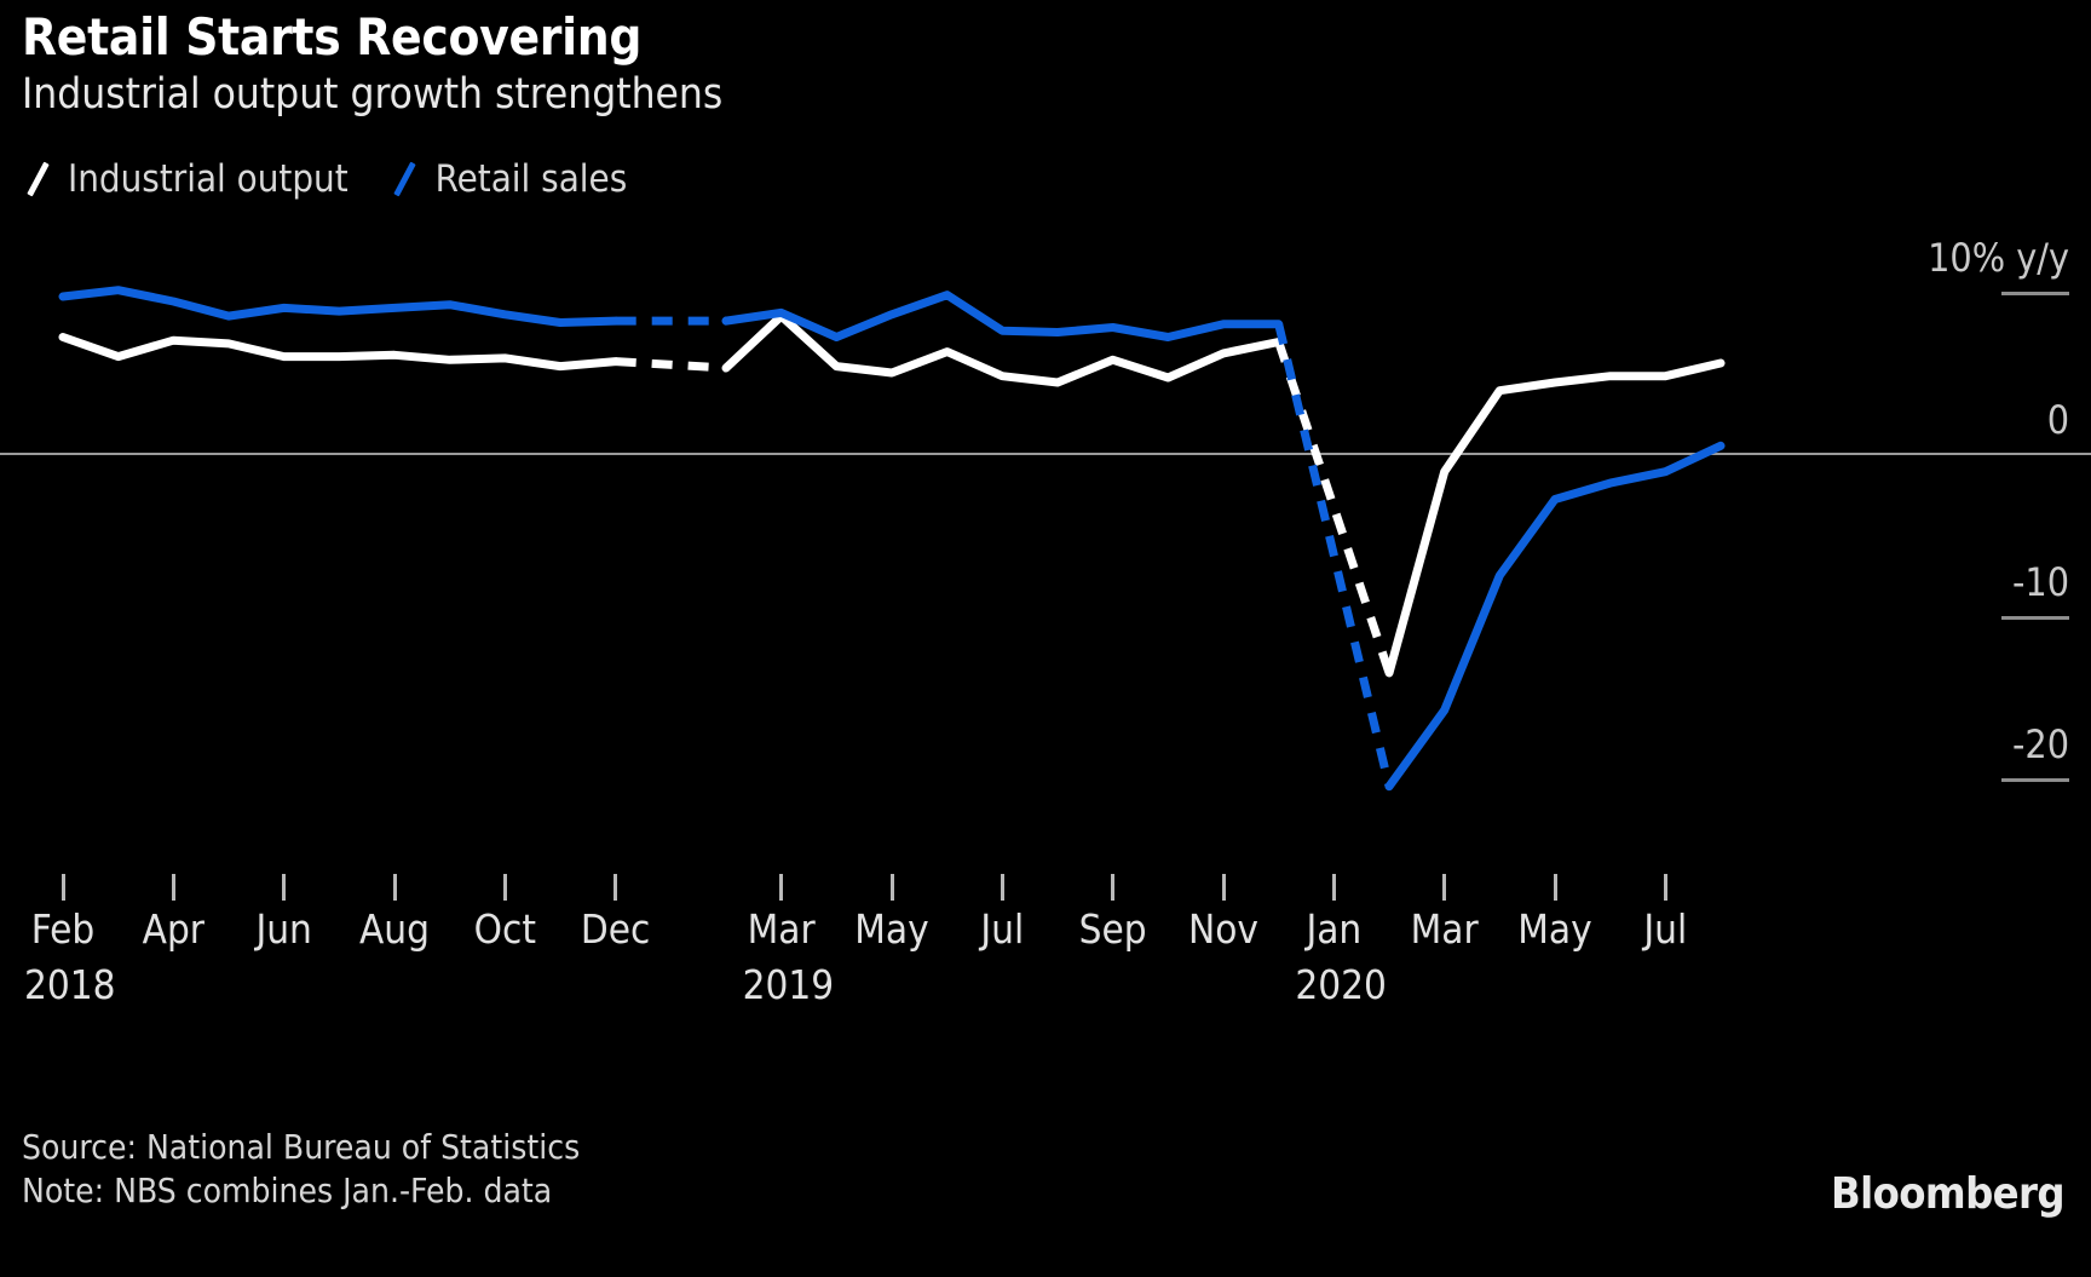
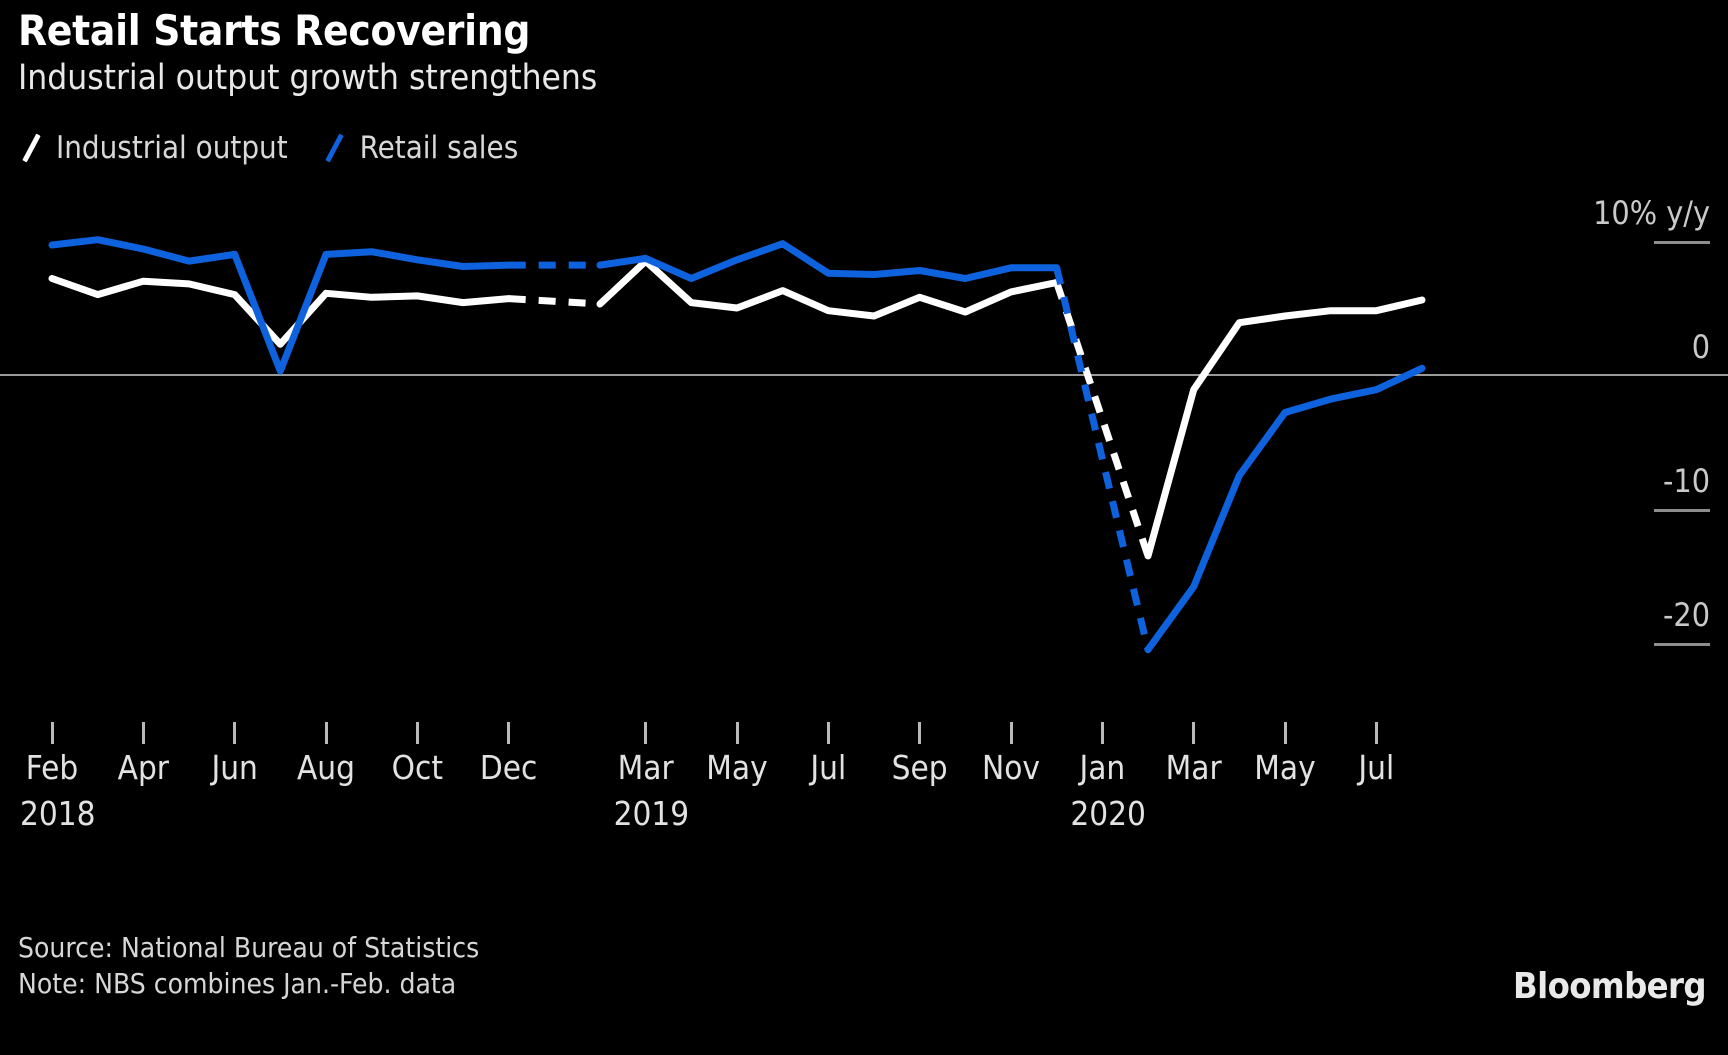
Industrial output/Jul 2018: 6.0 -> 2.3
Retail sales/Jul 2018: 8.8 -> 0.3
